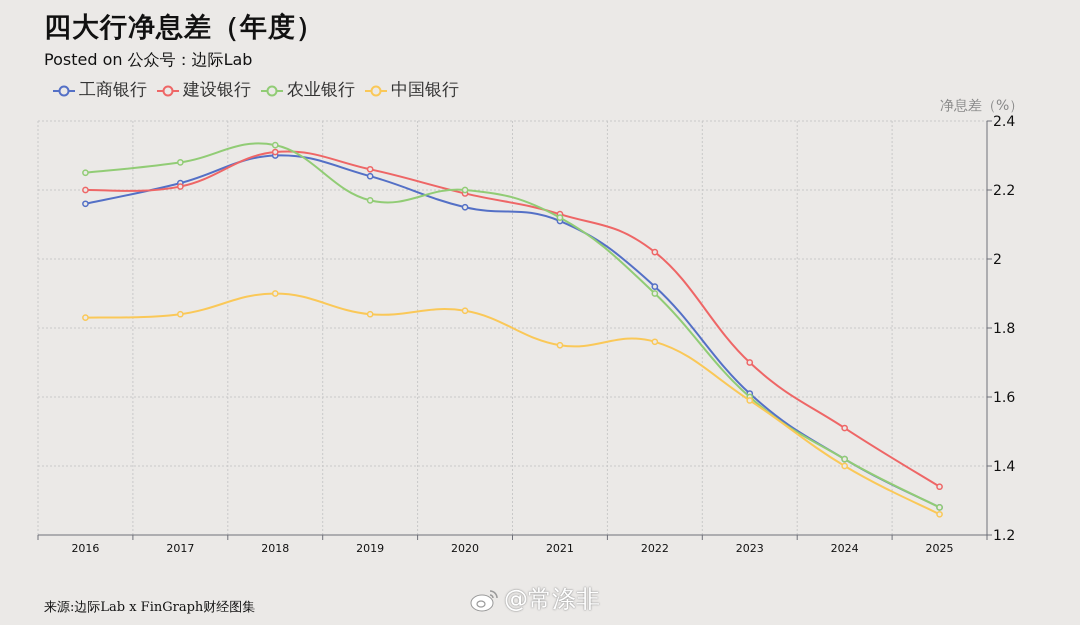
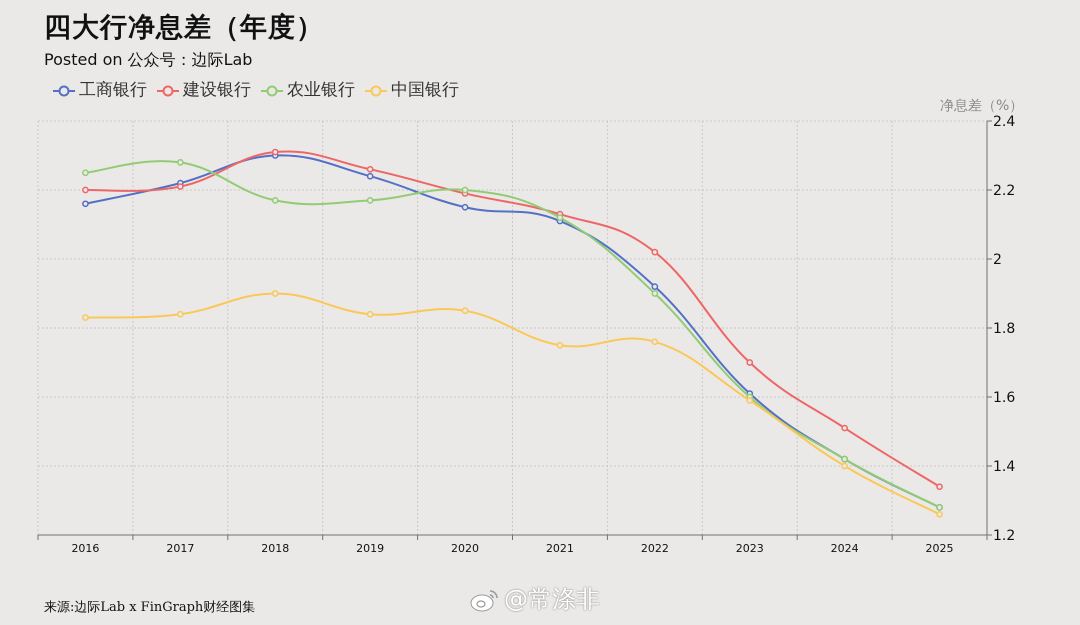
农业银行/2018: 2.33 -> 2.17
